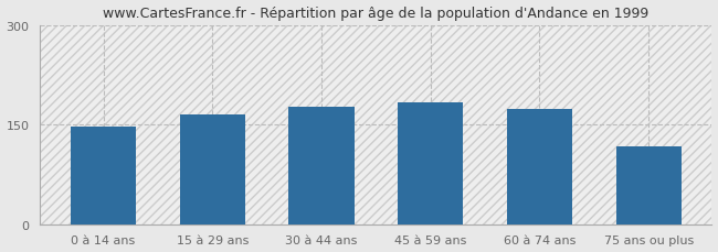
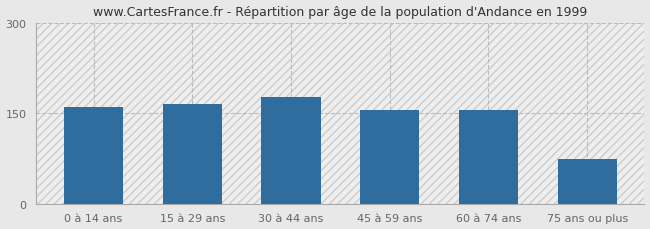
0 à 14 ans: 148 -> 161
45 à 59 ans: 184 -> 156
60 à 74 ans: 174 -> 155
75 ans ou plus: 118 -> 75
